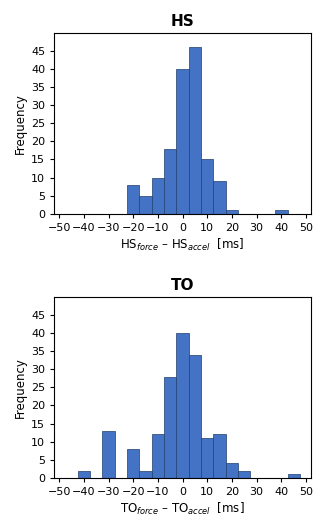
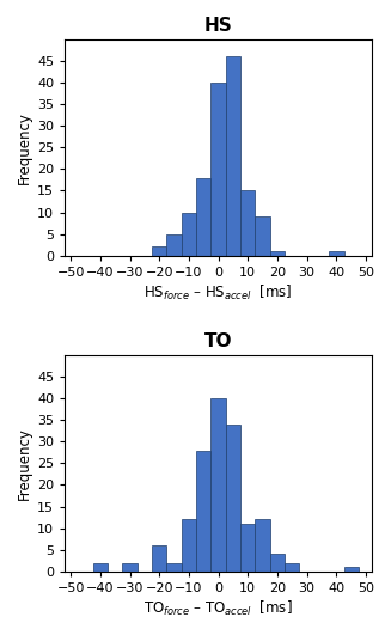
HS/−20: 8 -> 2
TO/−30: 13 -> 2
TO/−20: 8 -> 6
